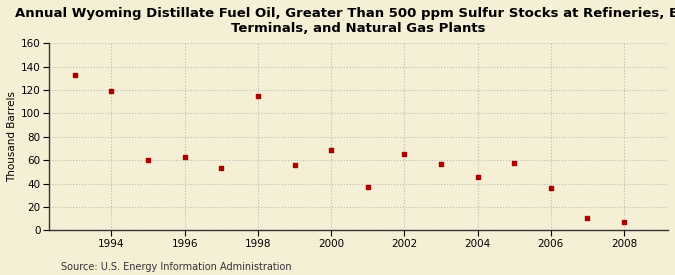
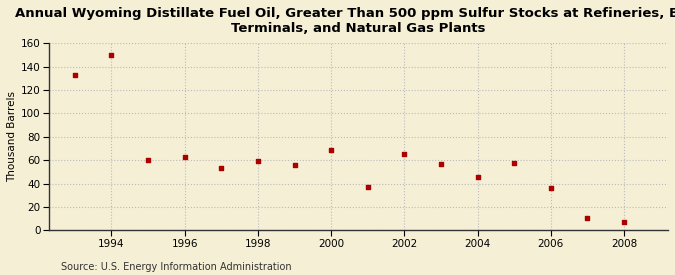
1994: 119 -> 150
1998: 115 -> 59
